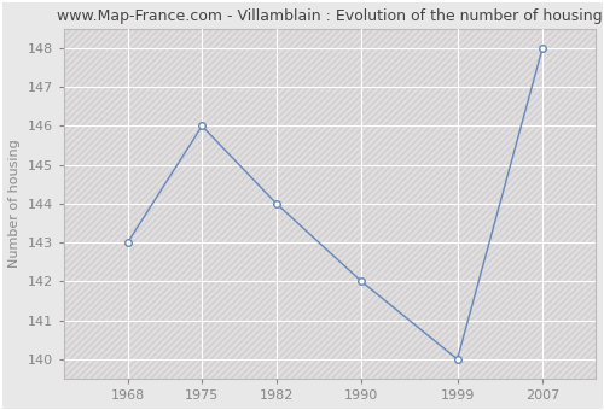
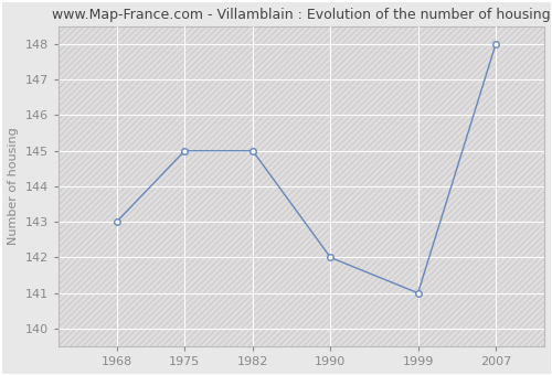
1975: 146 -> 145
1982: 144 -> 145
1999: 140 -> 141
